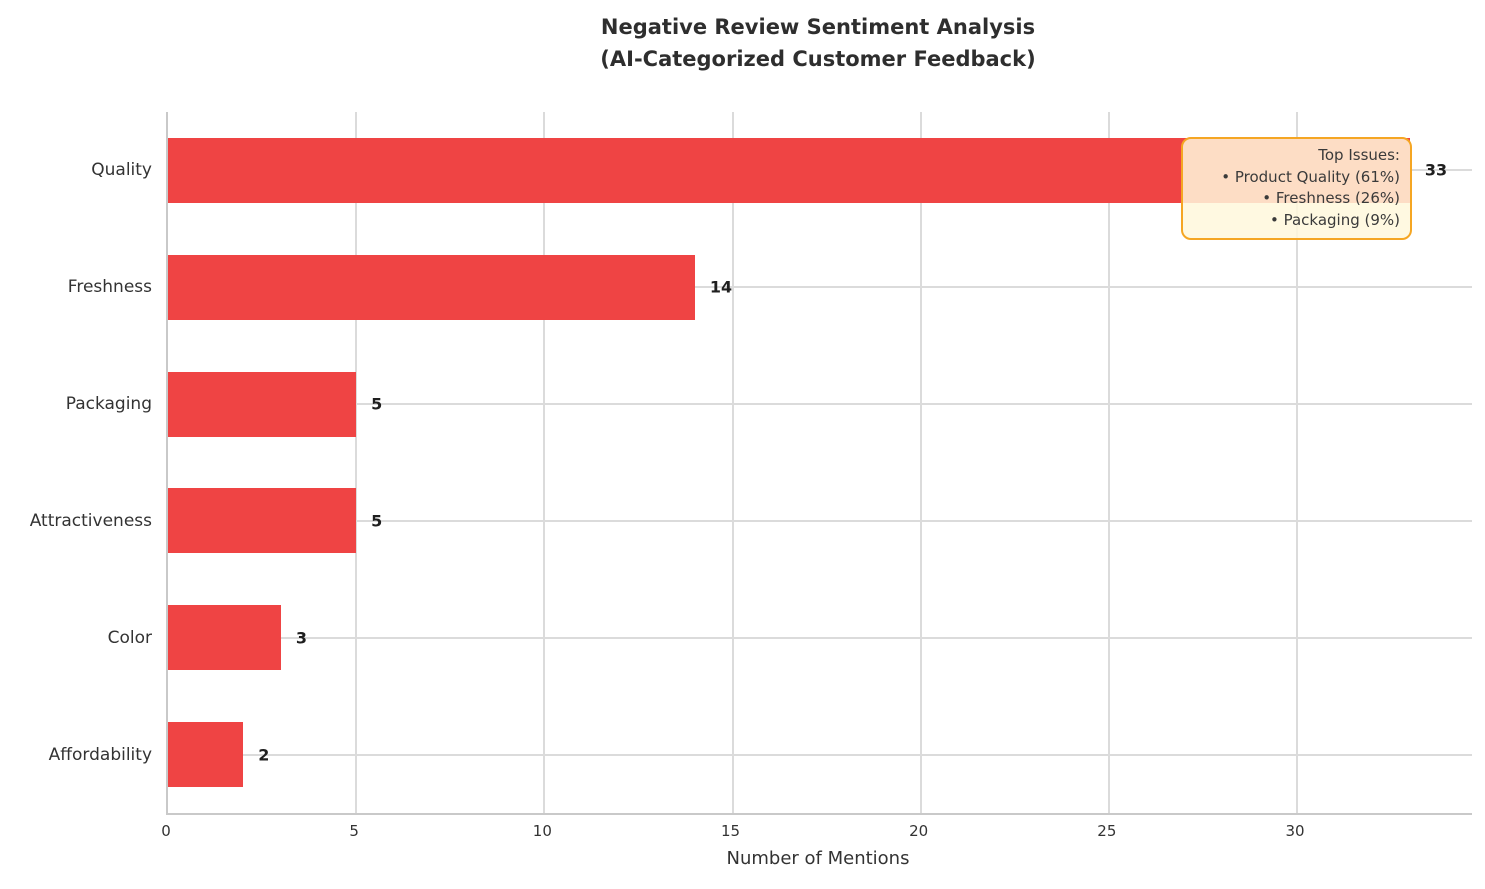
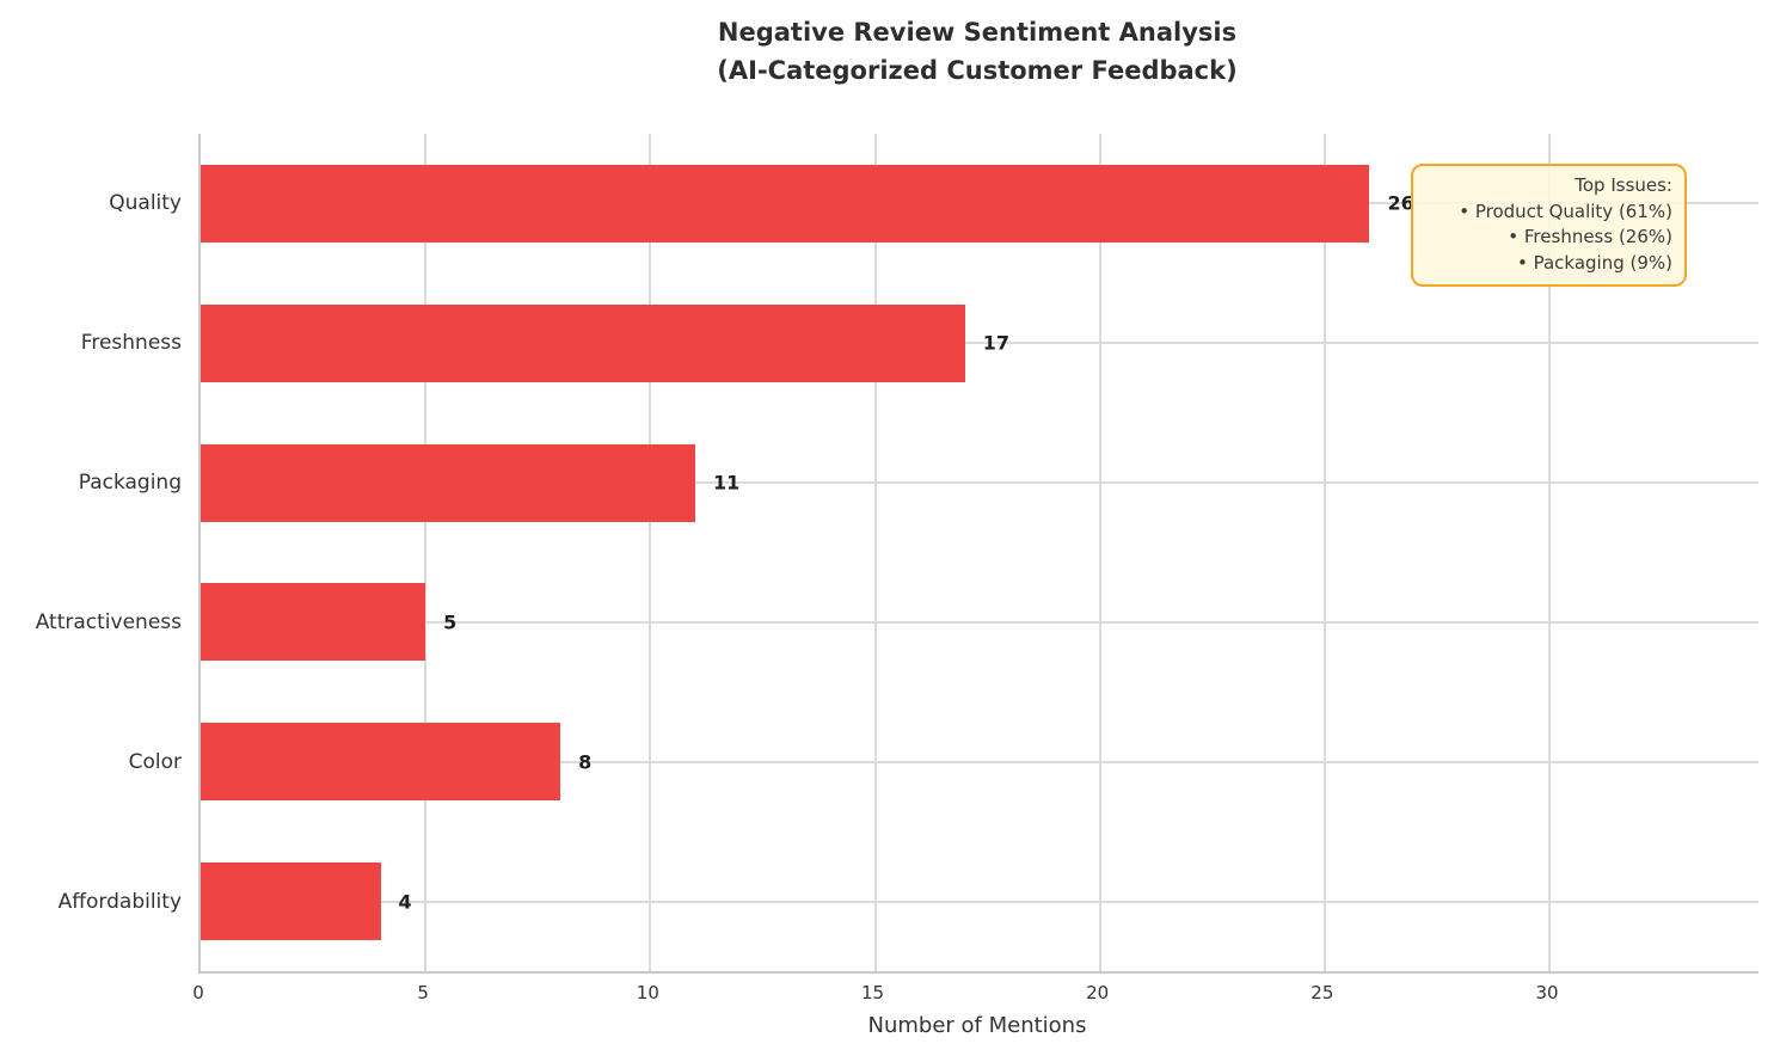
Quality: 33 -> 26
Freshness: 14 -> 17
Packaging: 5 -> 11
Color: 3 -> 8
Affordability: 2 -> 4
